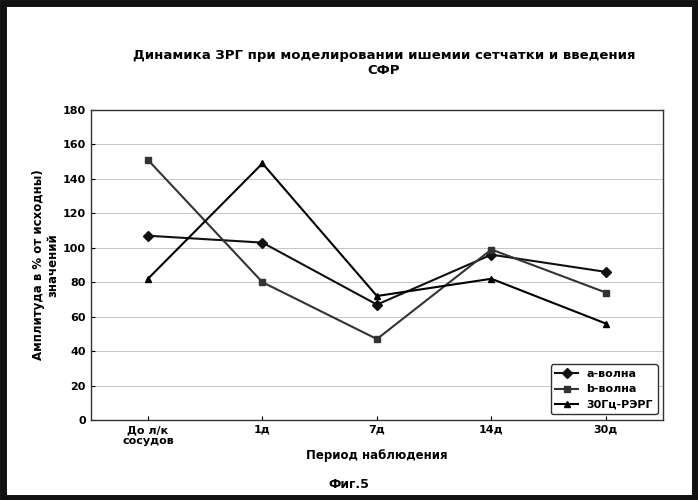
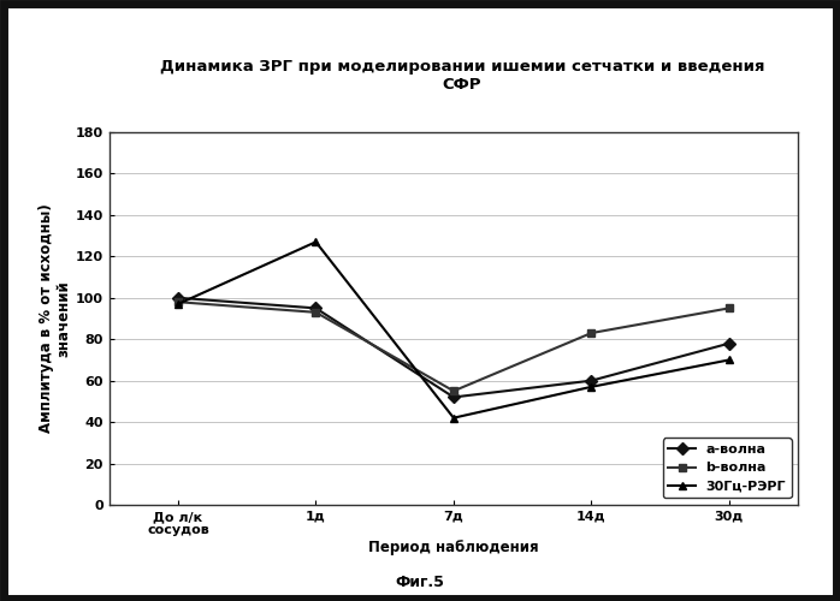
a-волна/До л/к сосудов: 107 -> 100
b-волна/До л/к сосудов: 151 -> 98
30Гц-РЭРГ/До л/к сосудов: 82 -> 97
a-волна/1д: 103 -> 95
b-волна/1д: 80 -> 93
30Гц-РЭРГ/1д: 149 -> 127
a-волна/7д: 67 -> 52
b-волна/7д: 47 -> 55
30Гц-РЭРГ/7д: 72 -> 42
a-волна/14д: 96 -> 60
b-волна/14д: 99 -> 83
30Гц-РЭРГ/14д: 82 -> 57
a-волна/30д: 86 -> 78
b-волна/30д: 74 -> 95
30Гц-РЭРГ/30д: 56 -> 70
